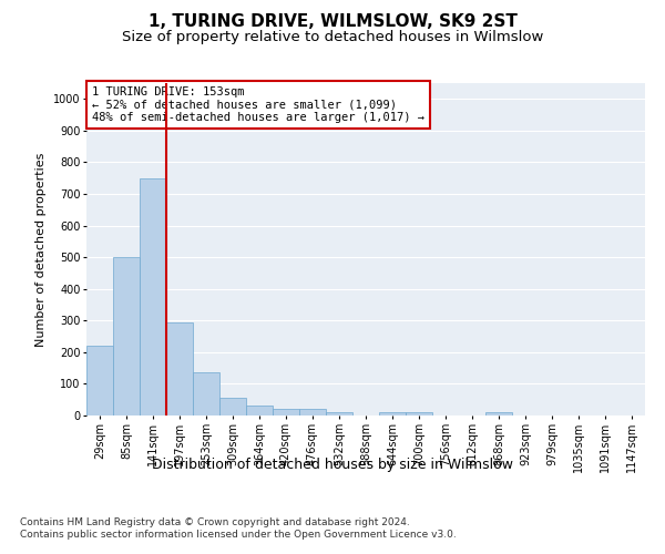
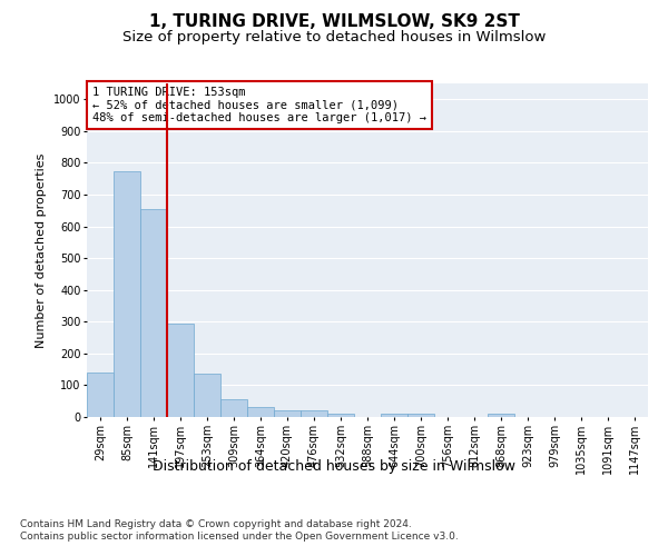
29sqm: 220 -> 140
85sqm: 500 -> 775
141sqm: 750 -> 655
